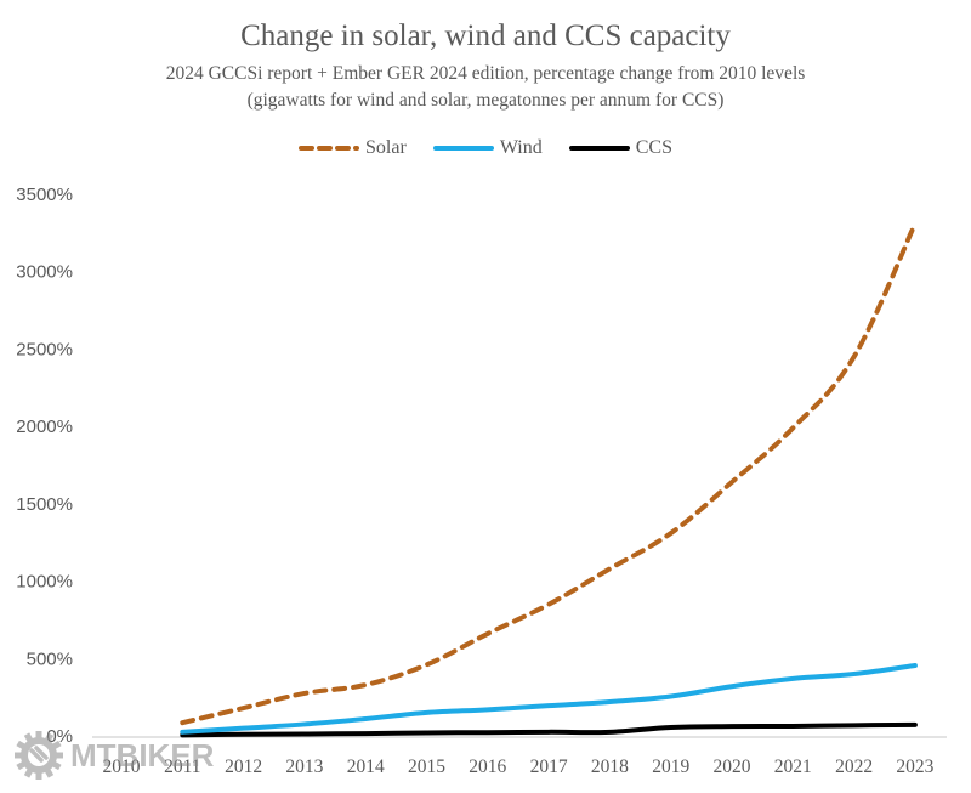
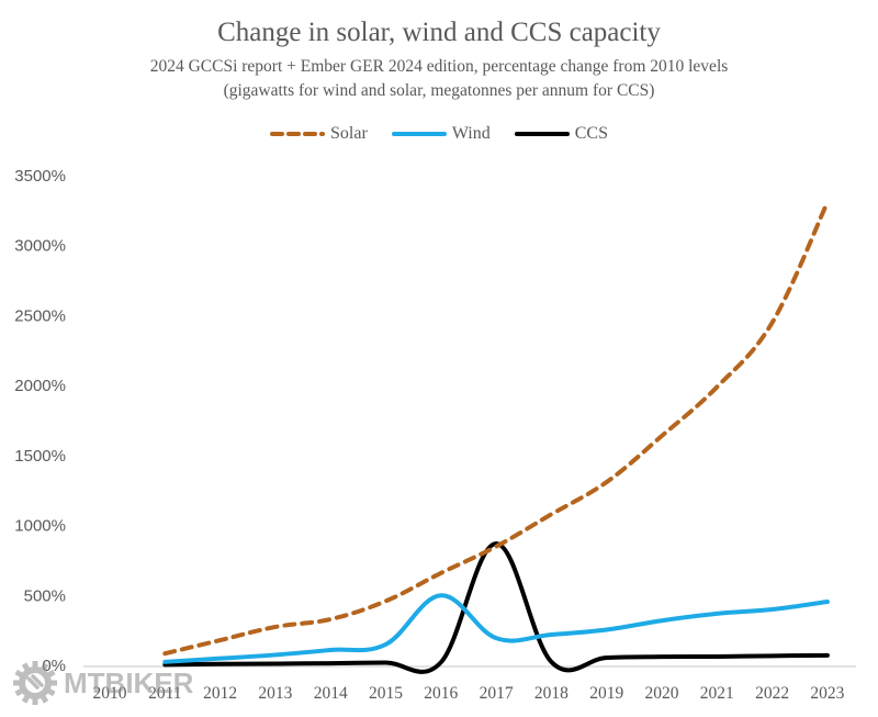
Wind/2016: 170% -> 500%
CCS/2017: 20% -> 870%
